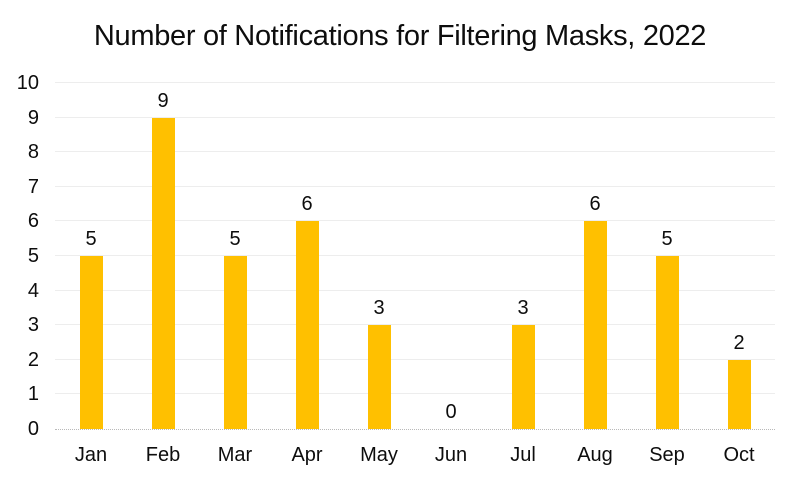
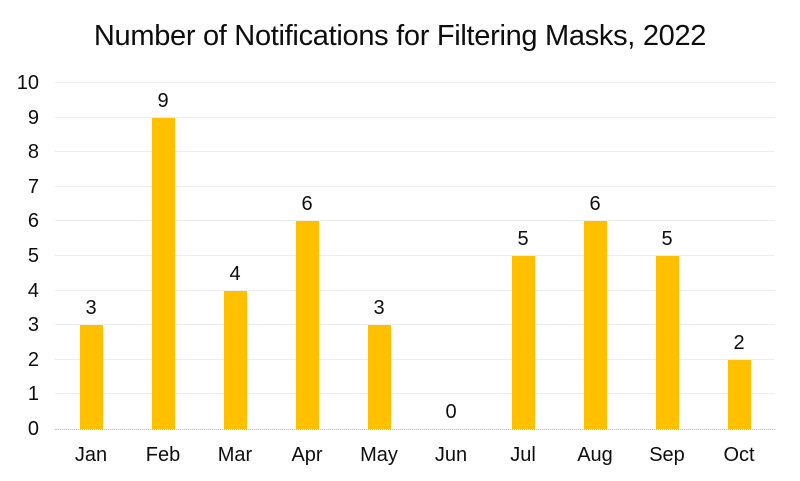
Jan: 5 -> 3
Mar: 5 -> 4
Jul: 3 -> 5
